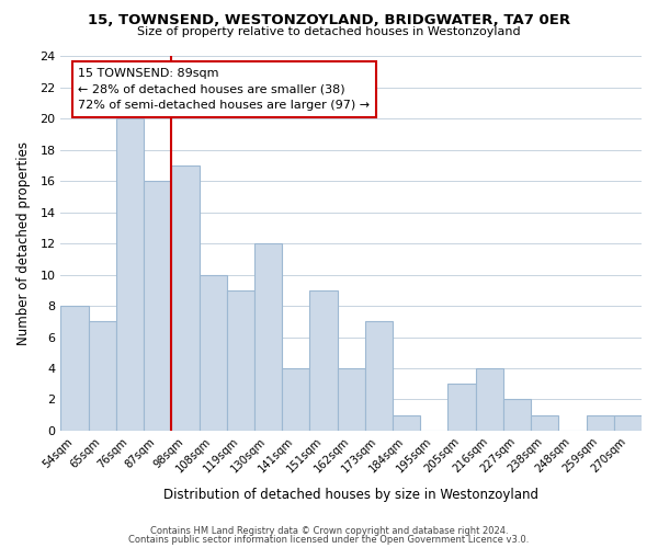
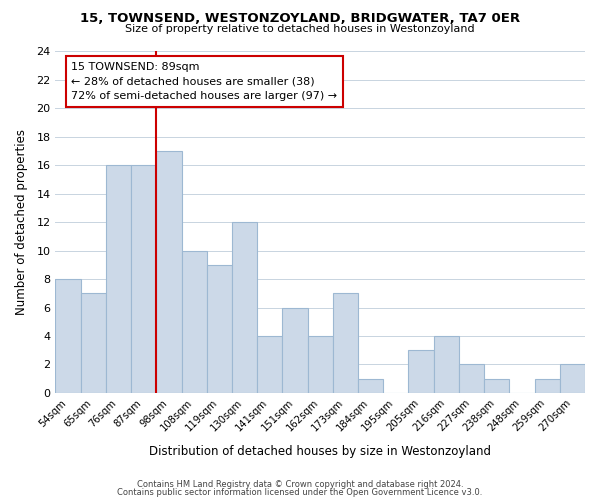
76sqm: 20 -> 16
151sqm: 9 -> 6
270sqm: 1 -> 2
